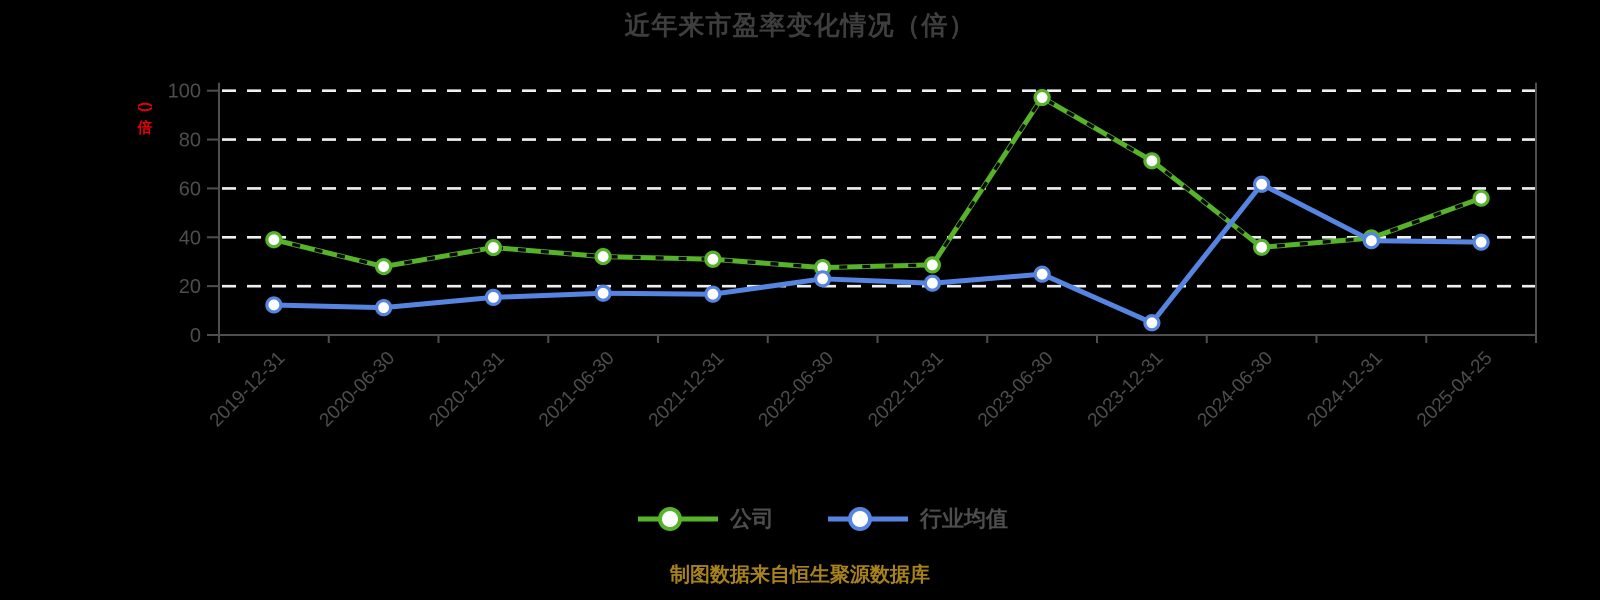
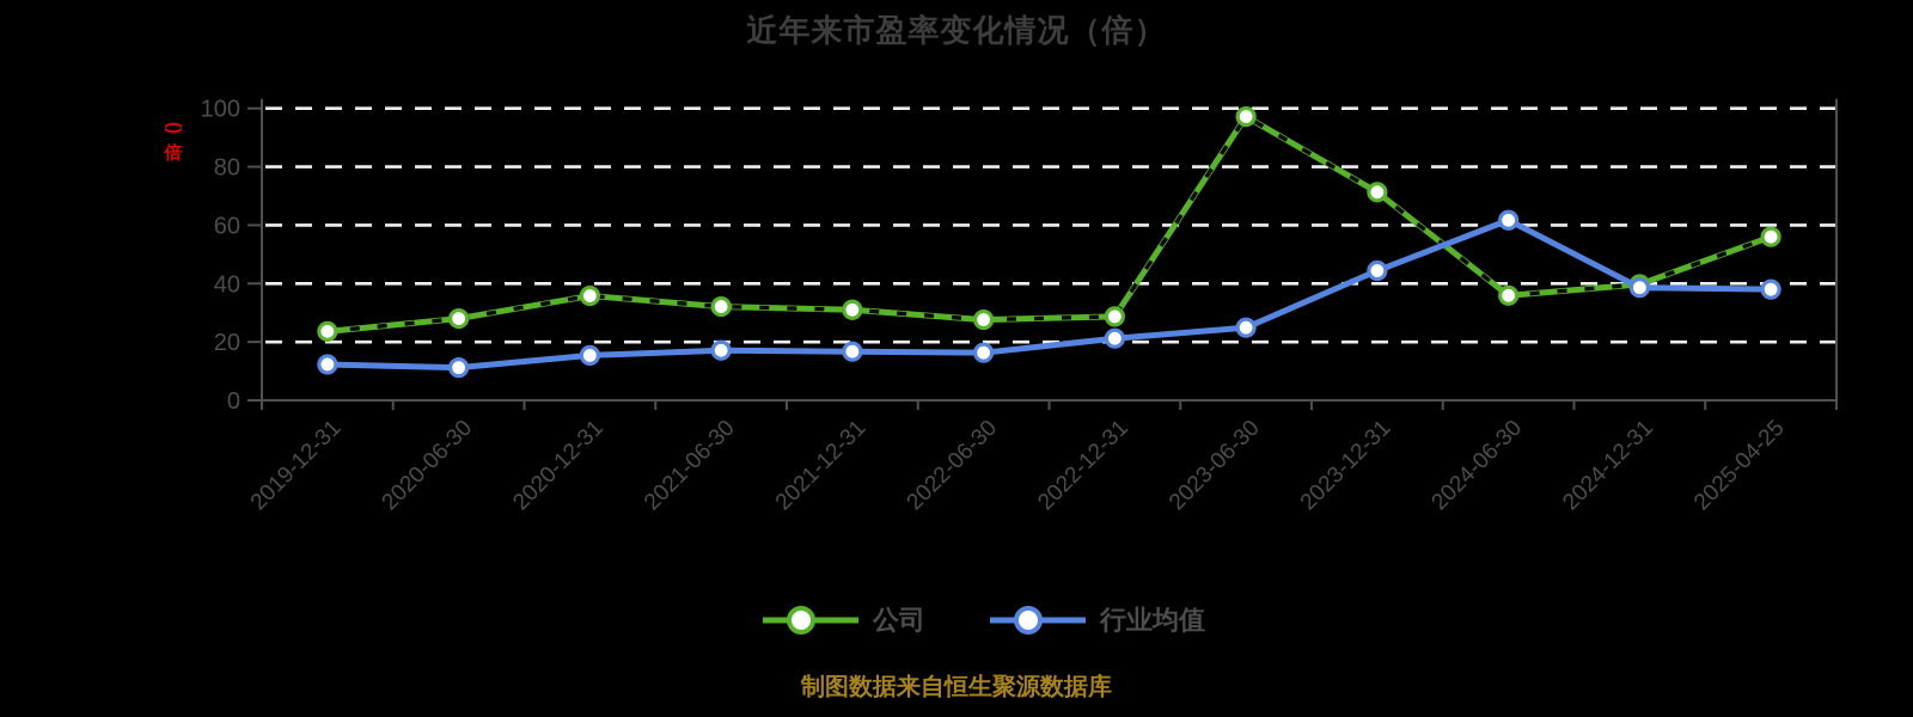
公司/2019-12-31: 39 -> 24
行业均值/2022-06-30: 23 -> 16
行业均值/2023-12-31: 5 -> 44
